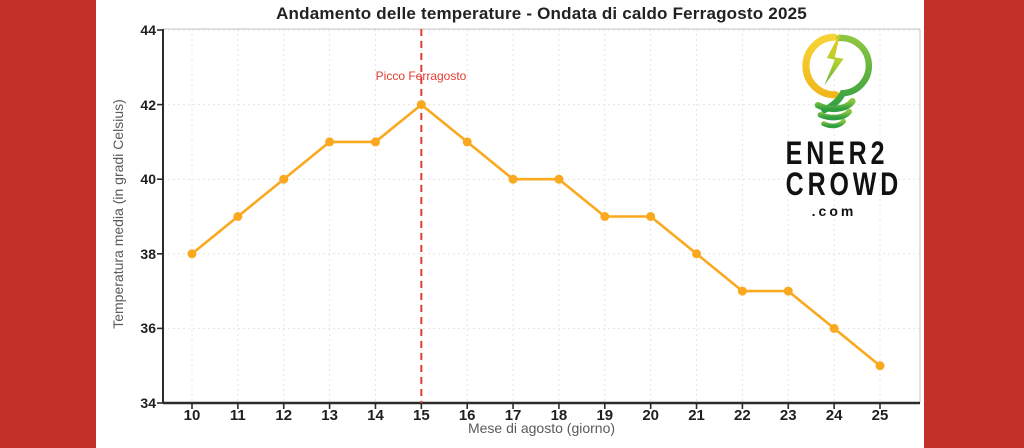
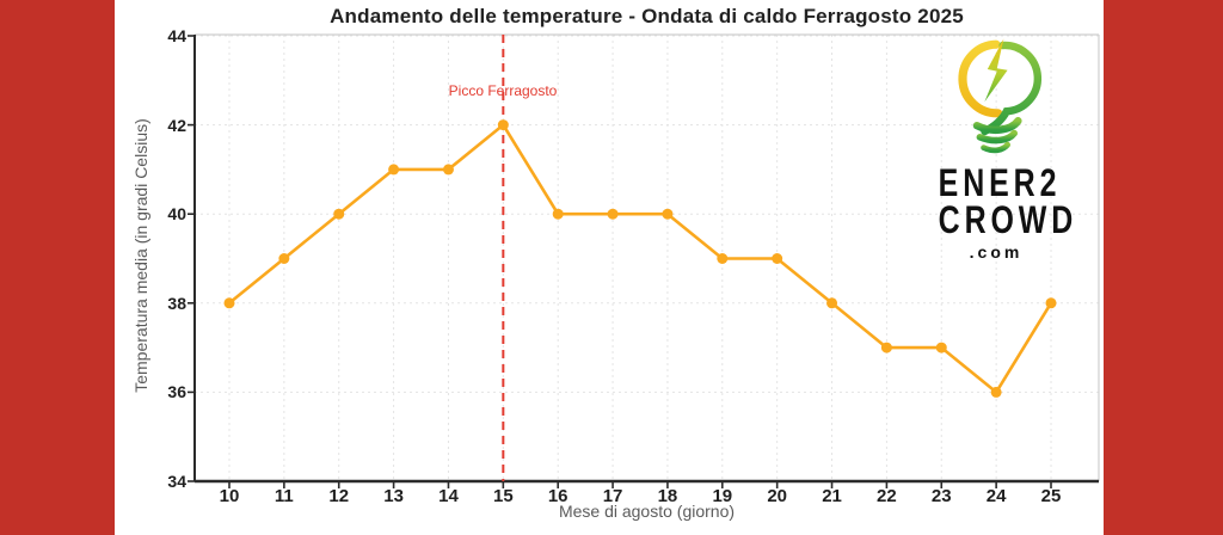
16: 41 -> 40
25: 35 -> 38
